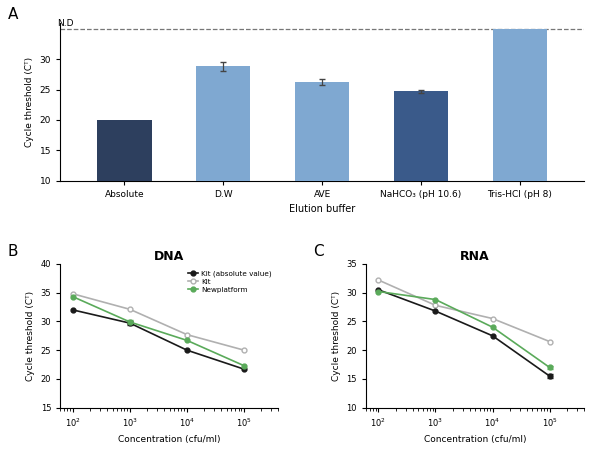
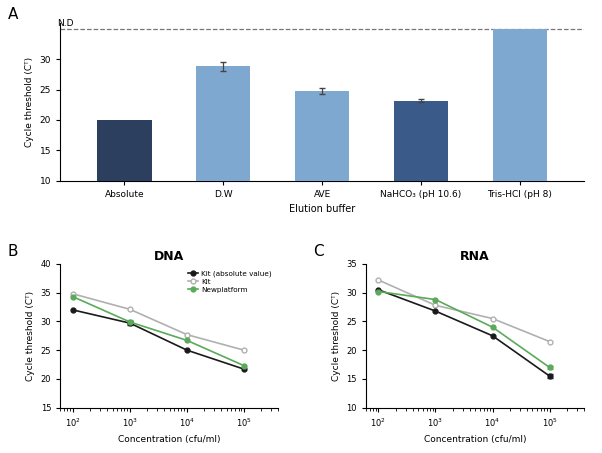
AVE: 26.2 -> 24.8
NaHCO₃ (pH 10.6): 24.7 -> 23.2
